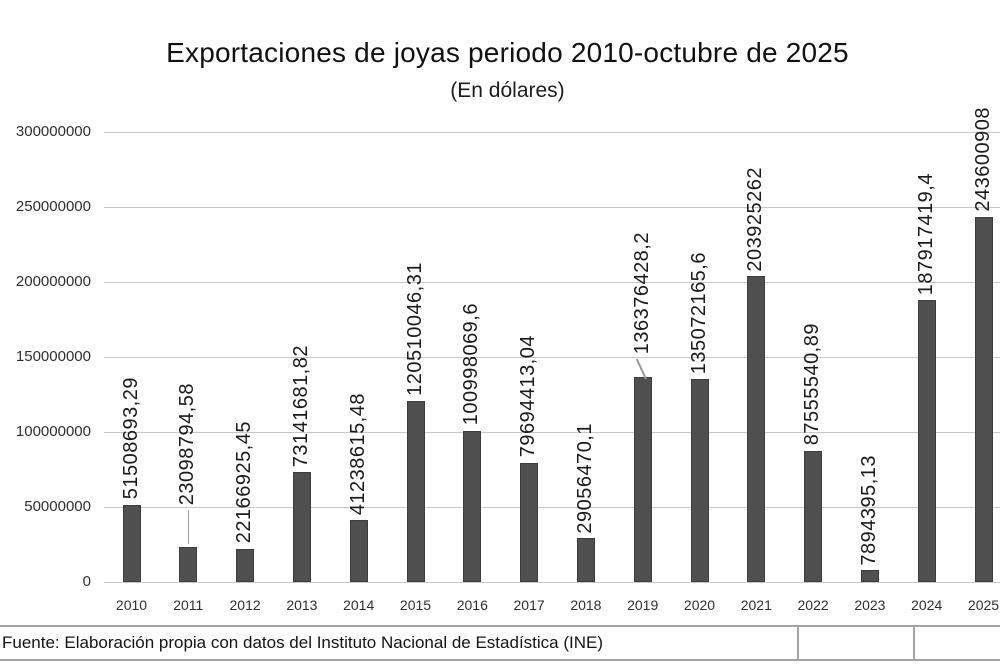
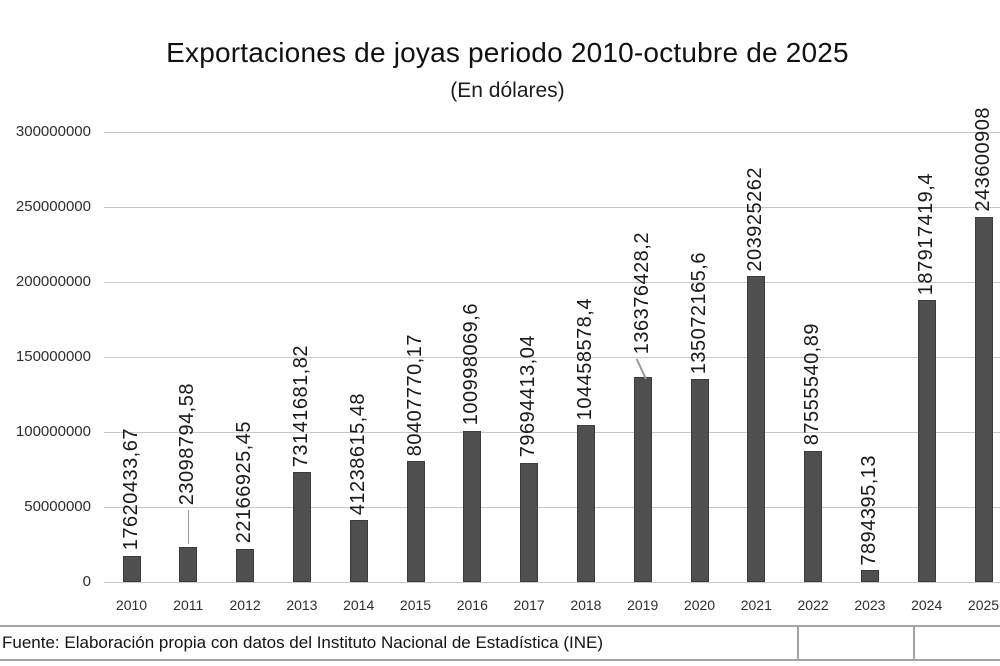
2010: 51508693,29 -> 17620433,67
2015: 120510046,31 -> 80407770,17
2018: 29056470,1 -> 104458578,4
